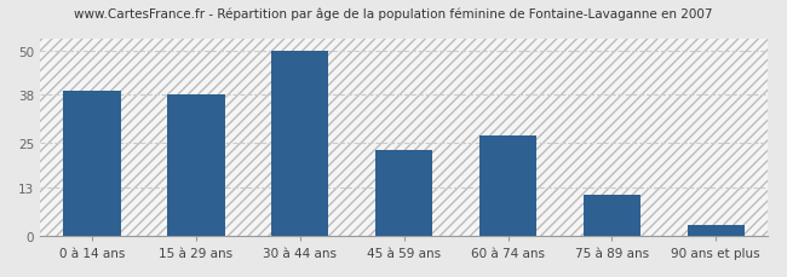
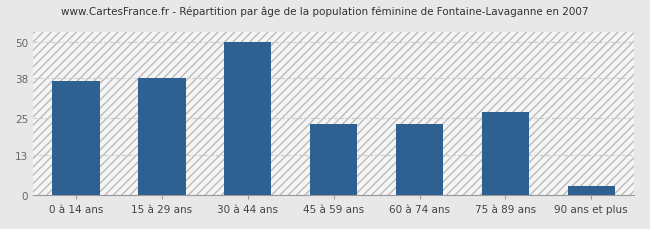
0 à 14 ans: 39 -> 37
60 à 74 ans: 27 -> 23
75 à 89 ans: 11 -> 27
